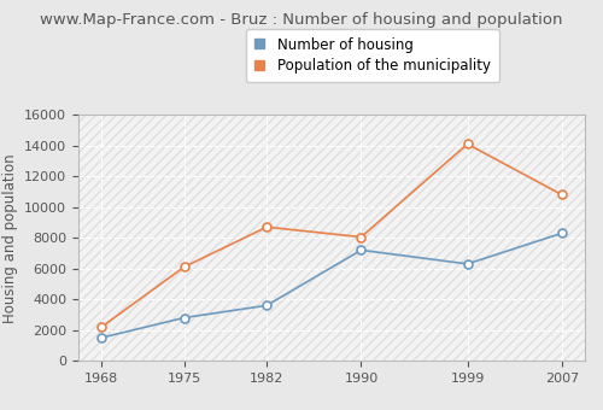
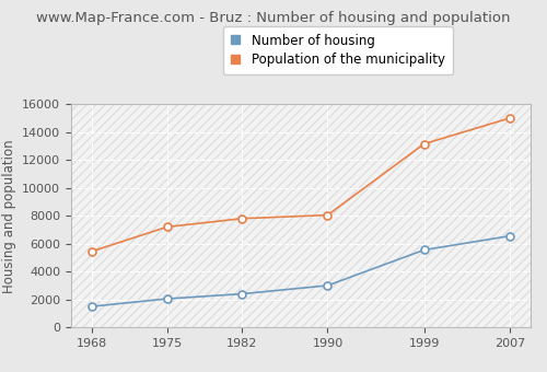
Population of the municipality/1968: 2200 -> 5400
Number of housing/1975: 2800 -> 2000
Population of the municipality/1975: 6100 -> 7200
Number of housing/1982: 3600 -> 2400
Population of the municipality/1982: 8700 -> 7800
Number of housing/1990: 7200 -> 3000
Number of housing/1999: 6300 -> 5600
Population of the municipality/1999: 14100 -> 13200
Number of housing/2007: 8300 -> 6600
Population of the municipality/2007: 10800 -> 15000
